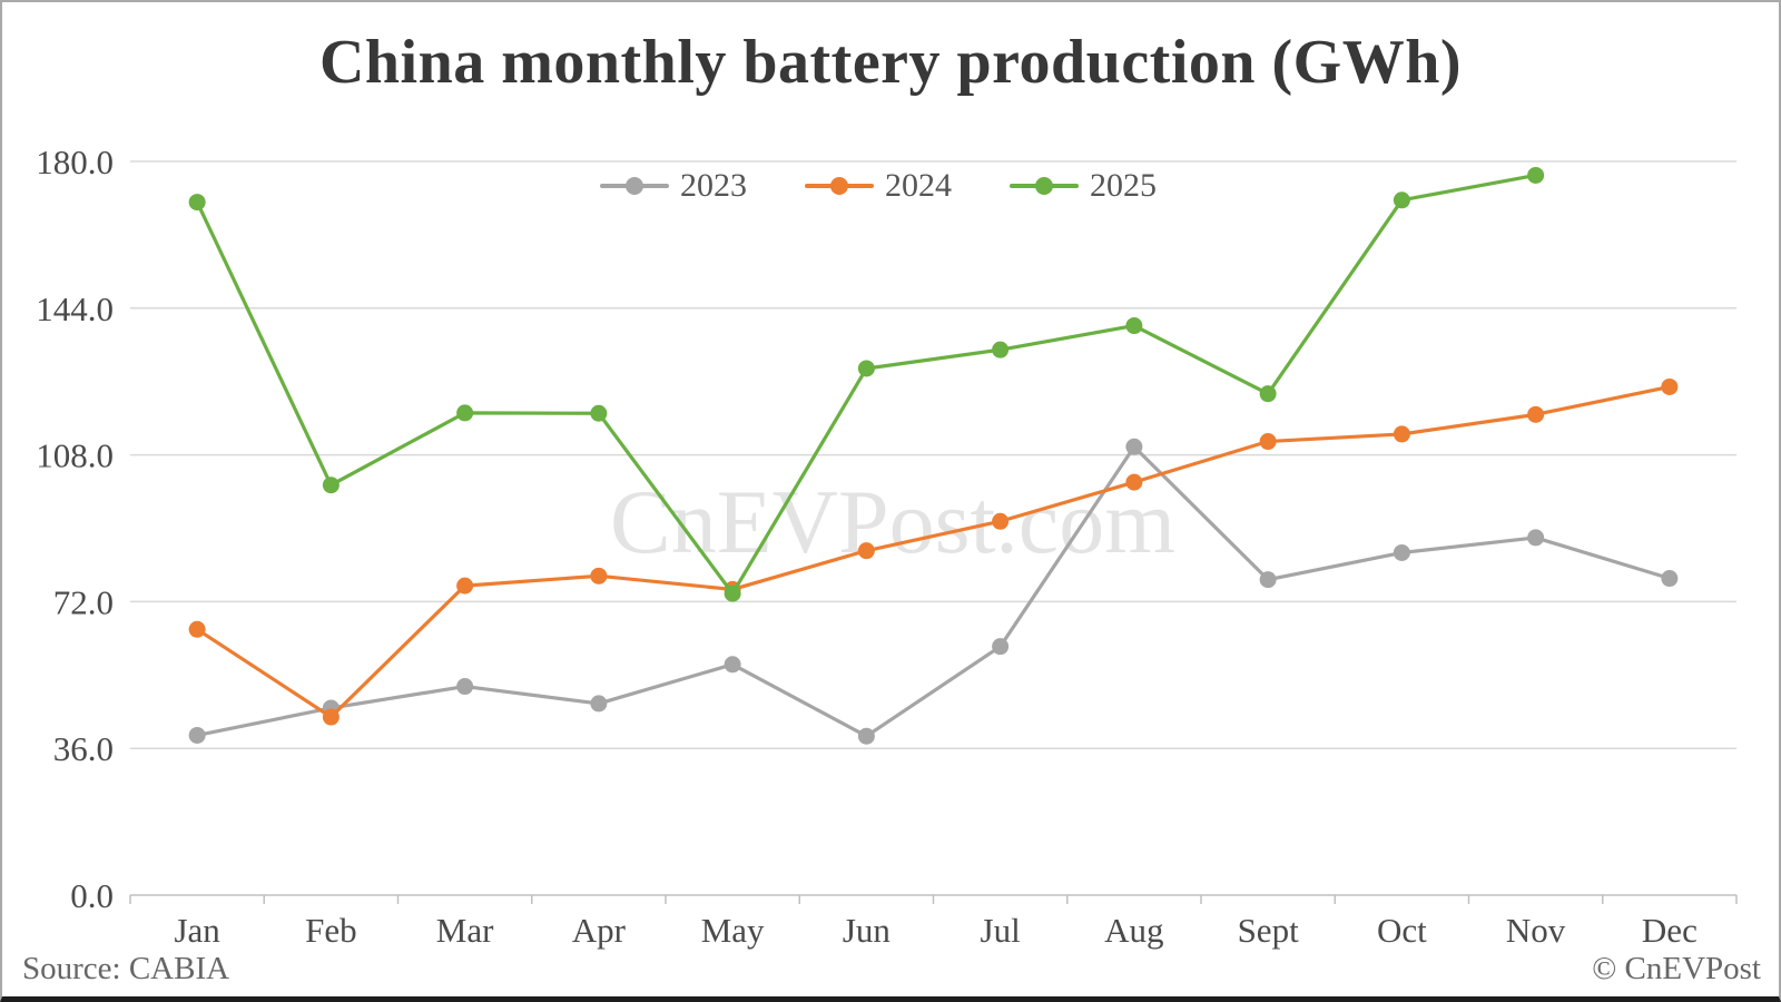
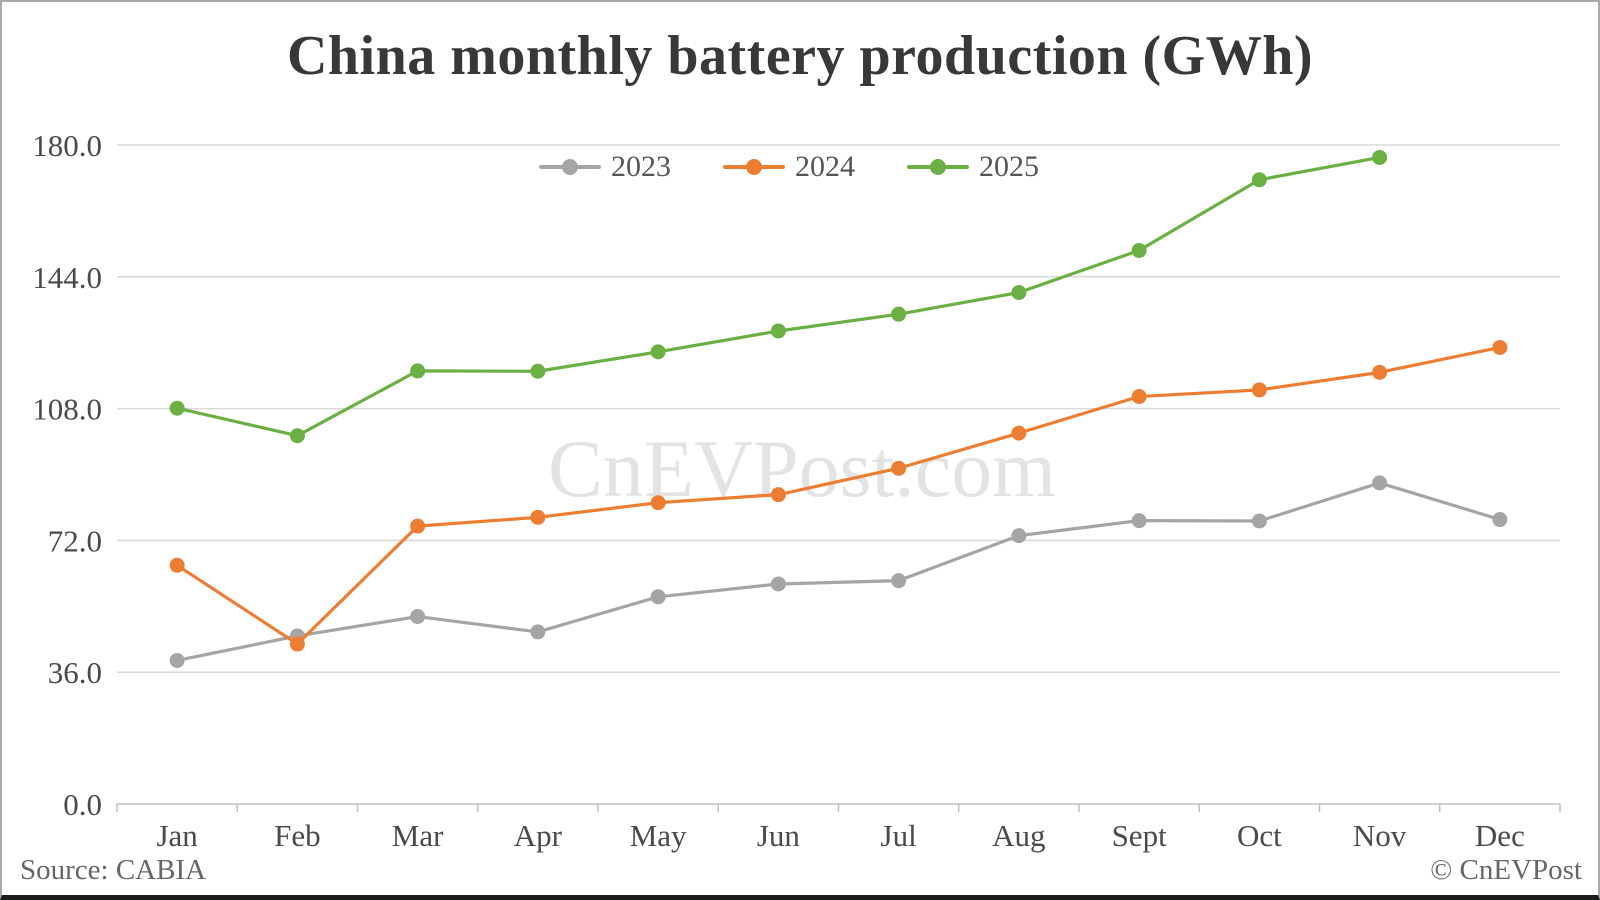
2025/Jan: 170 -> 108
2024/May: 75 -> 82
2025/May: 74 -> 124
2023/Jun: 39 -> 60
2023/Aug: 110 -> 73
2025/Sept: 123 -> 151
2023/Oct: 84 -> 77
